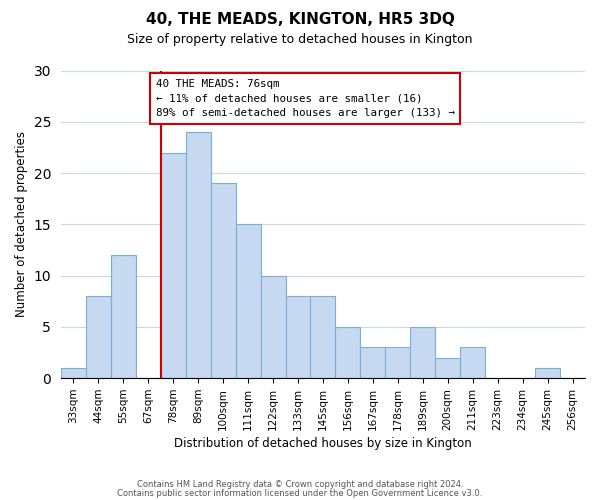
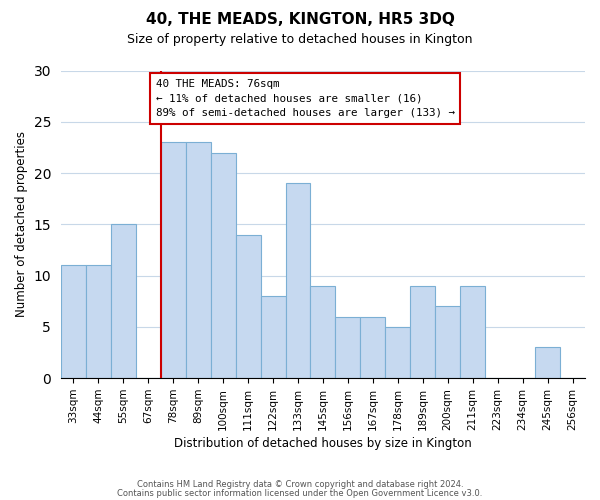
33sqm: 1 -> 11
44sqm: 8 -> 11
55sqm: 12 -> 15
78sqm: 22 -> 23
89sqm: 24 -> 23
100sqm: 19 -> 22
111sqm: 15 -> 14
122sqm: 10 -> 8
133sqm: 8 -> 19
145sqm: 8 -> 9
156sqm: 5 -> 6
167sqm: 3 -> 6
178sqm: 3 -> 5
189sqm: 5 -> 9
200sqm: 2 -> 7
211sqm: 3 -> 9
245sqm: 1 -> 3
